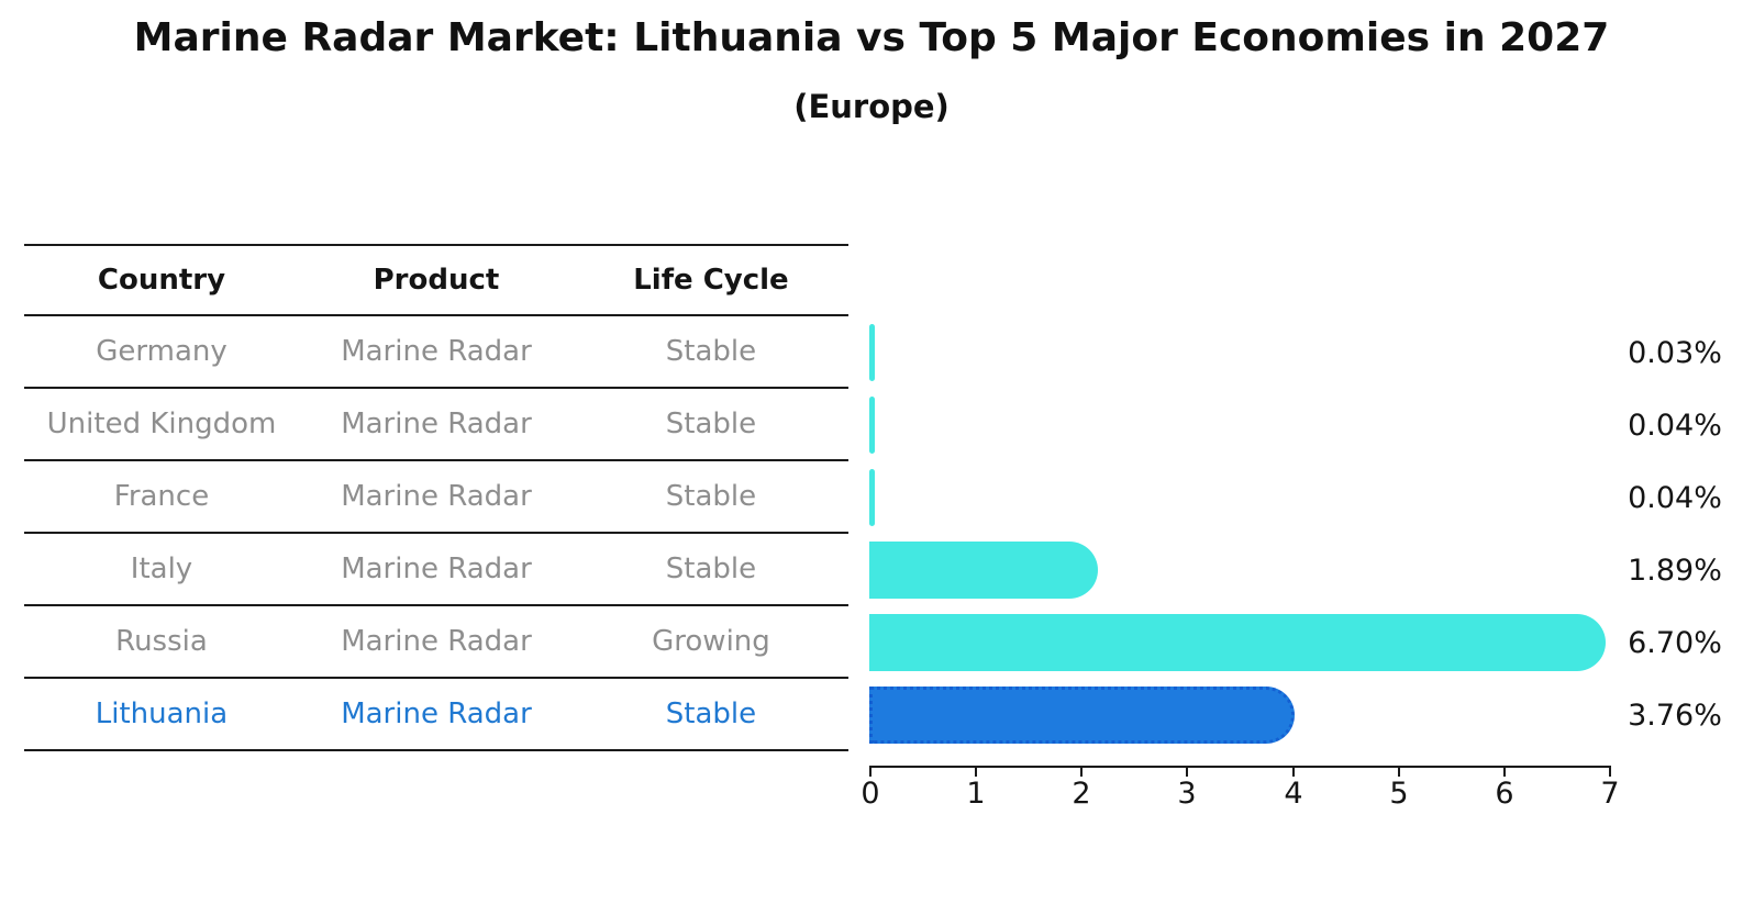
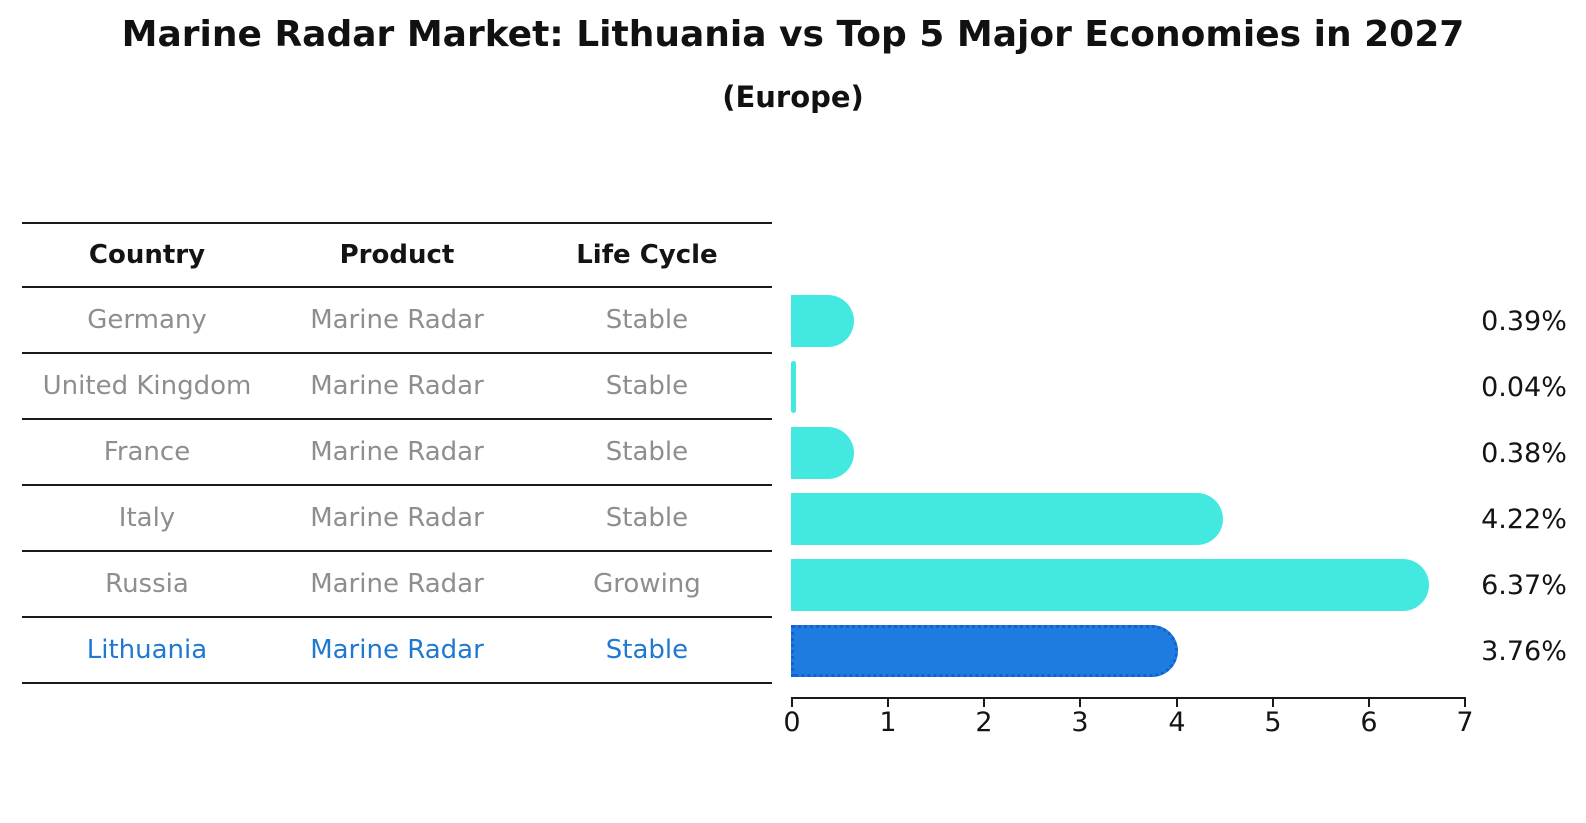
Germany: 0.03% -> 0.39%
France: 0.04% -> 0.38%
Italy: 1.89% -> 4.22%
Russia: 6.70% -> 6.37%
